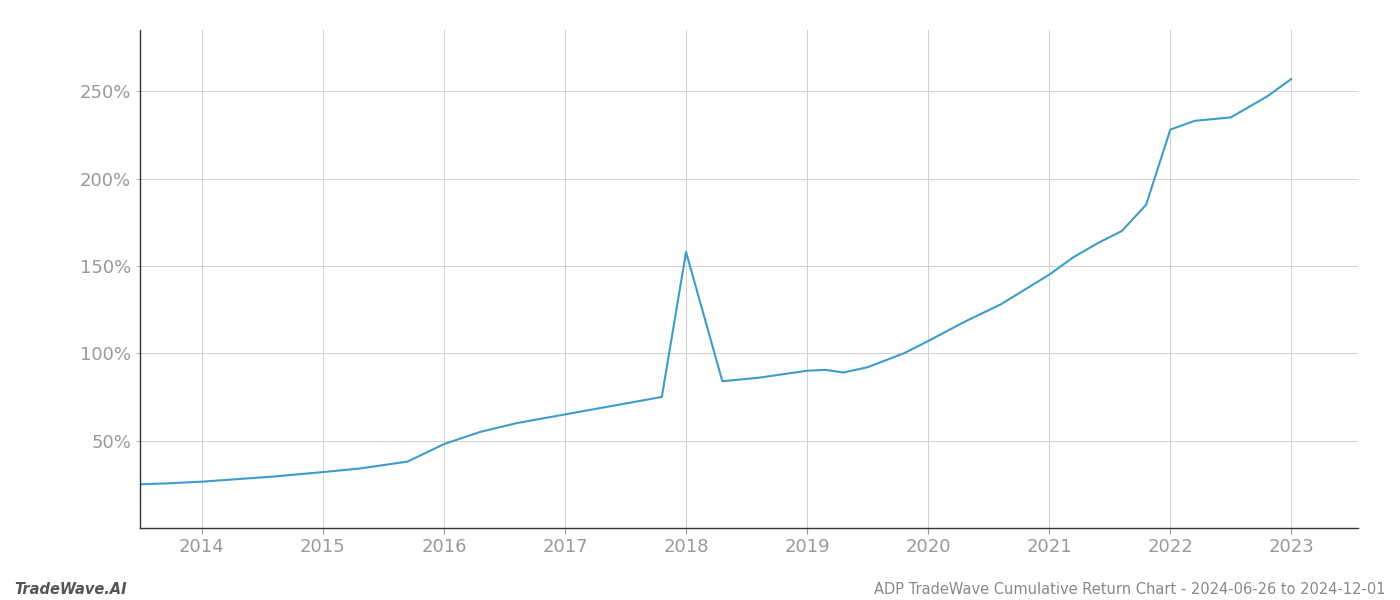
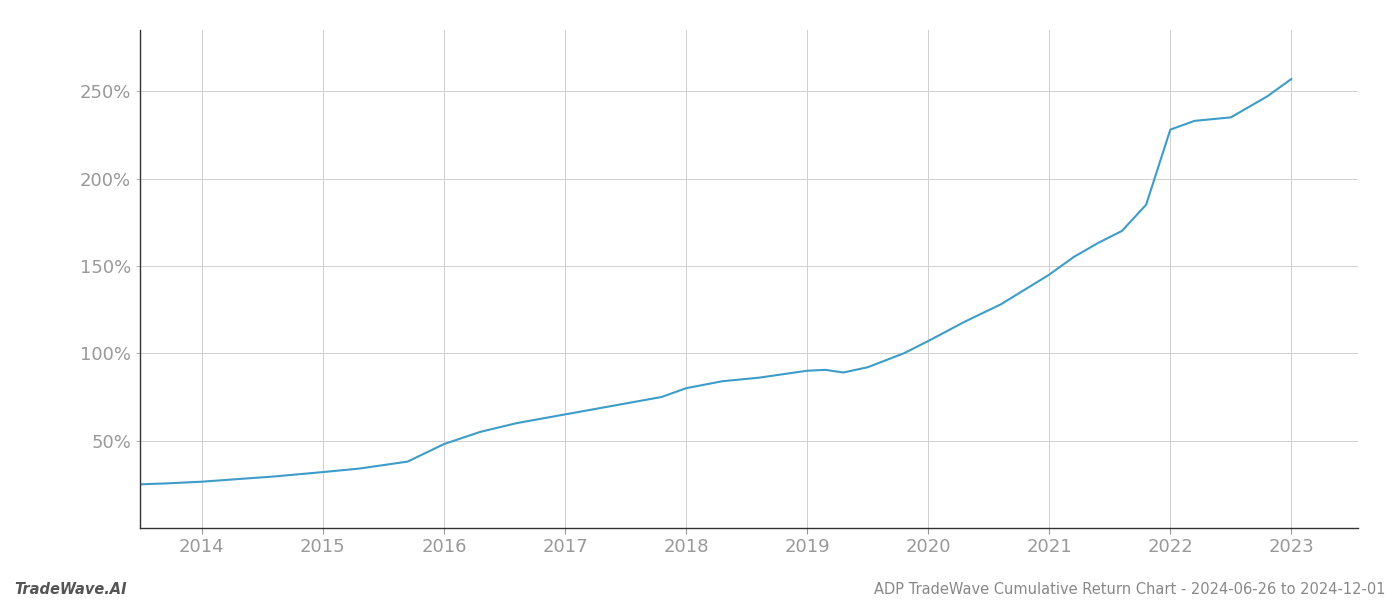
2018: 158% -> 80%
